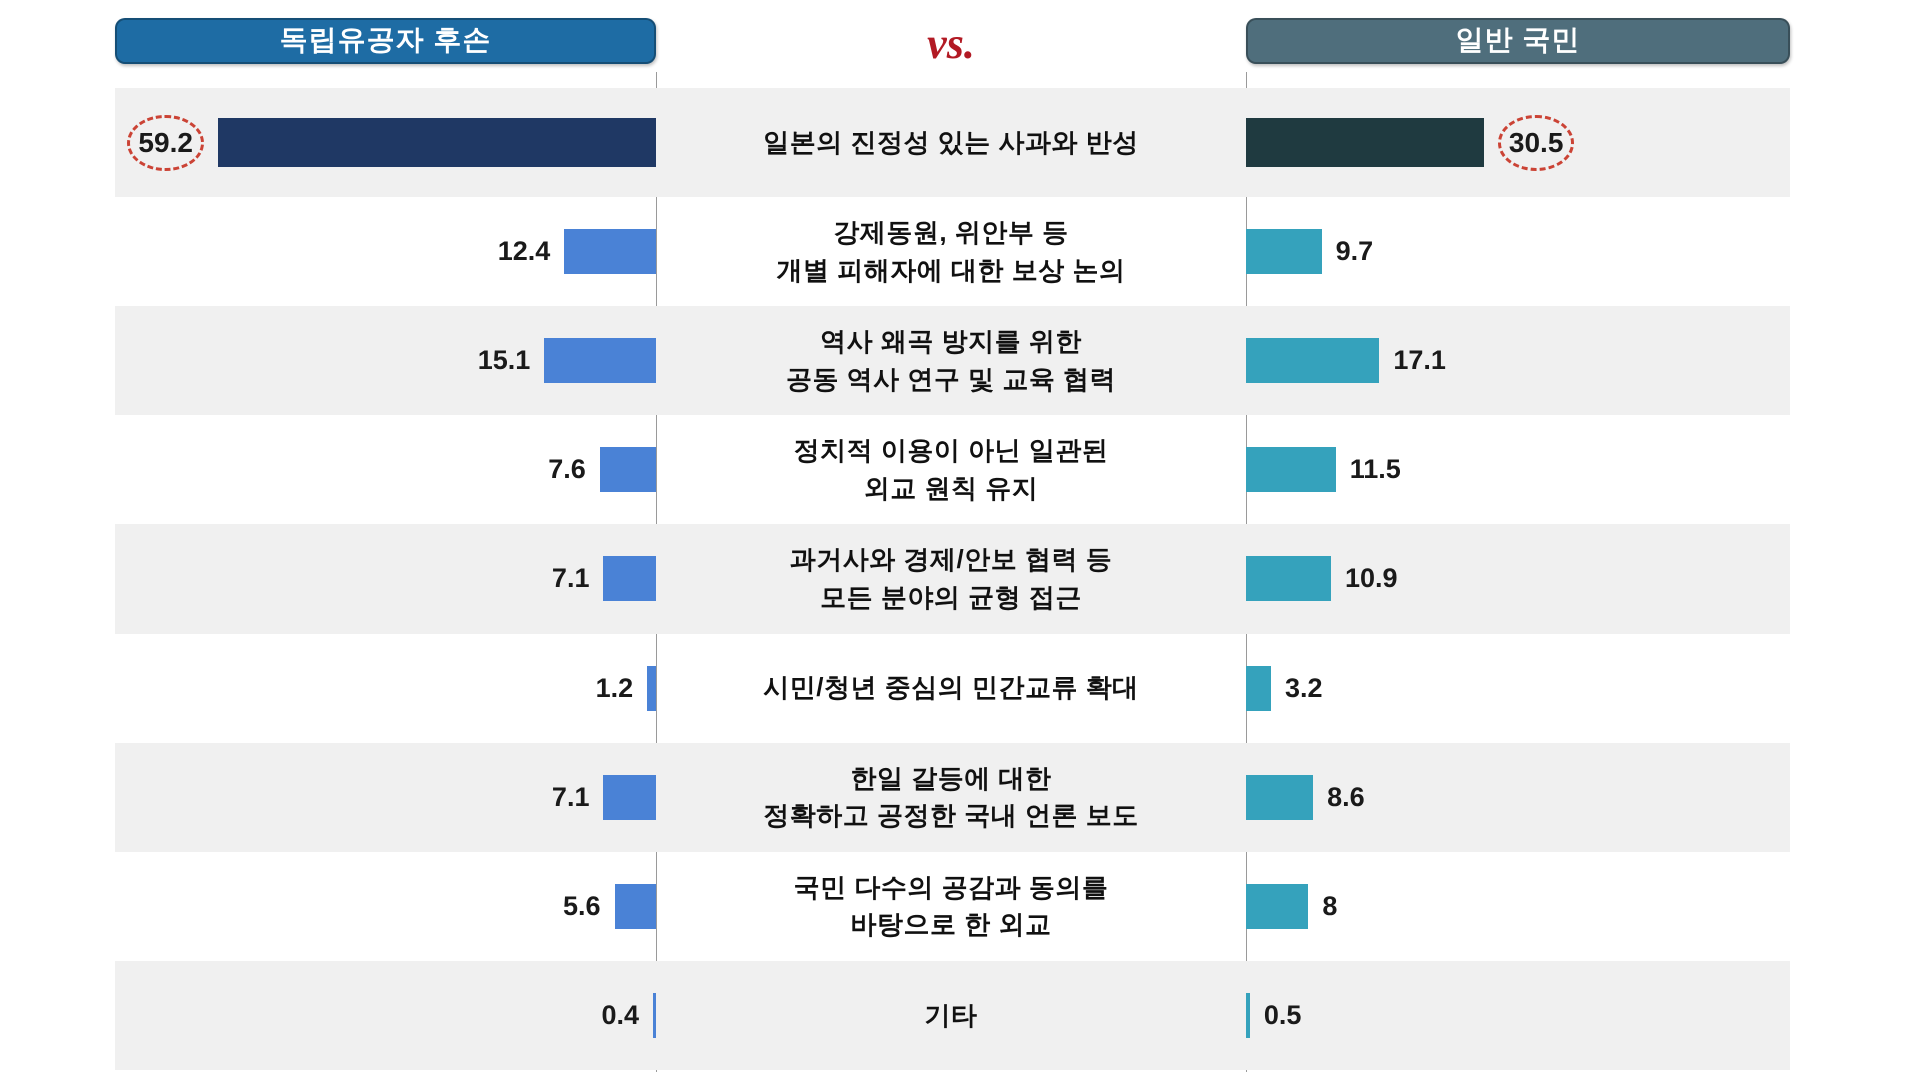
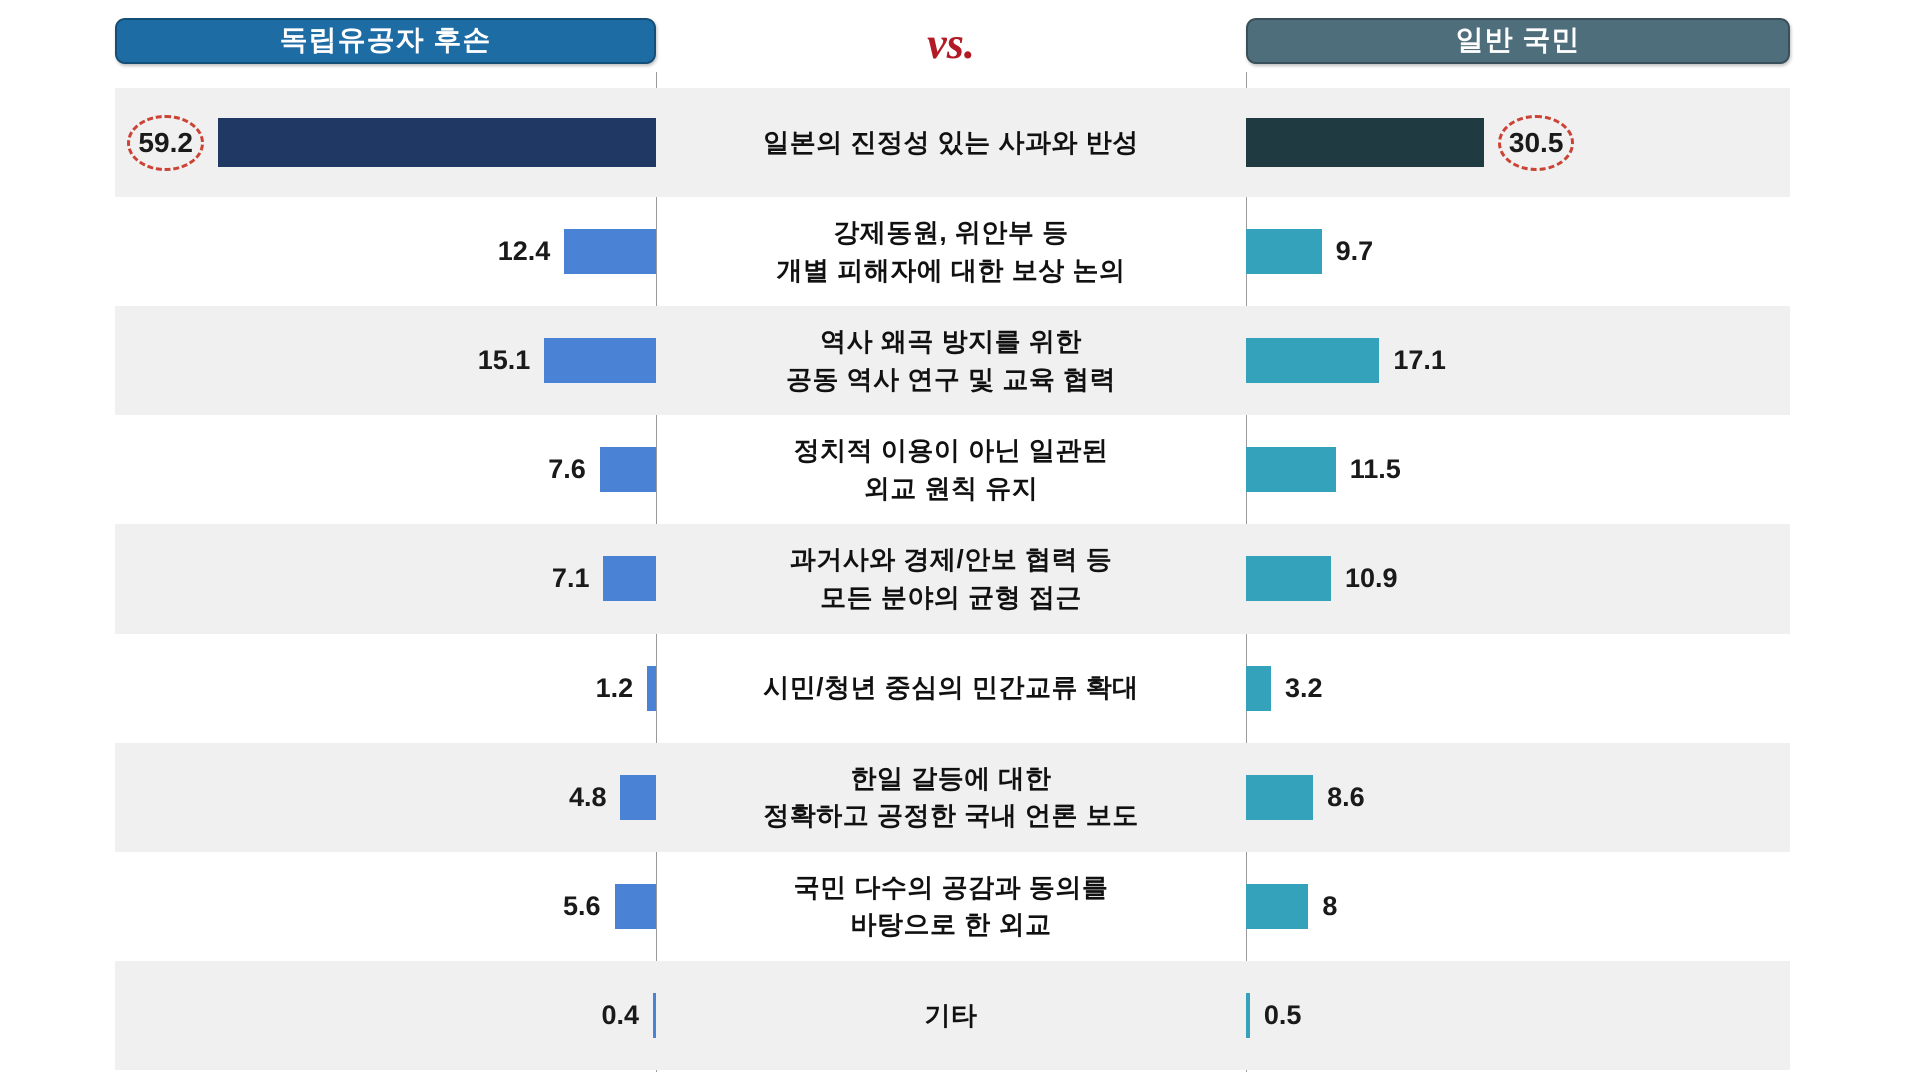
독립유공자 후손/한일 갈등에 대한 정확하고 공정한 국내 언론 보도: 7.1 -> 4.8
